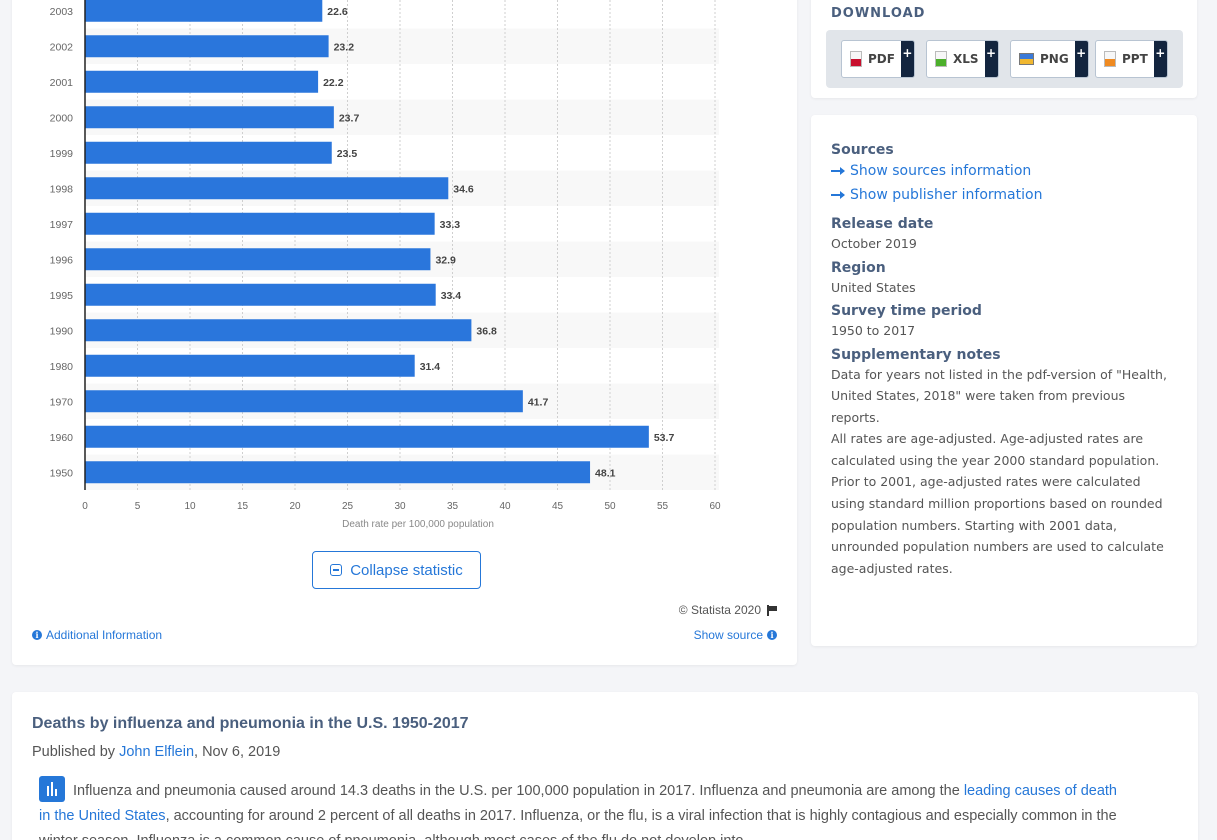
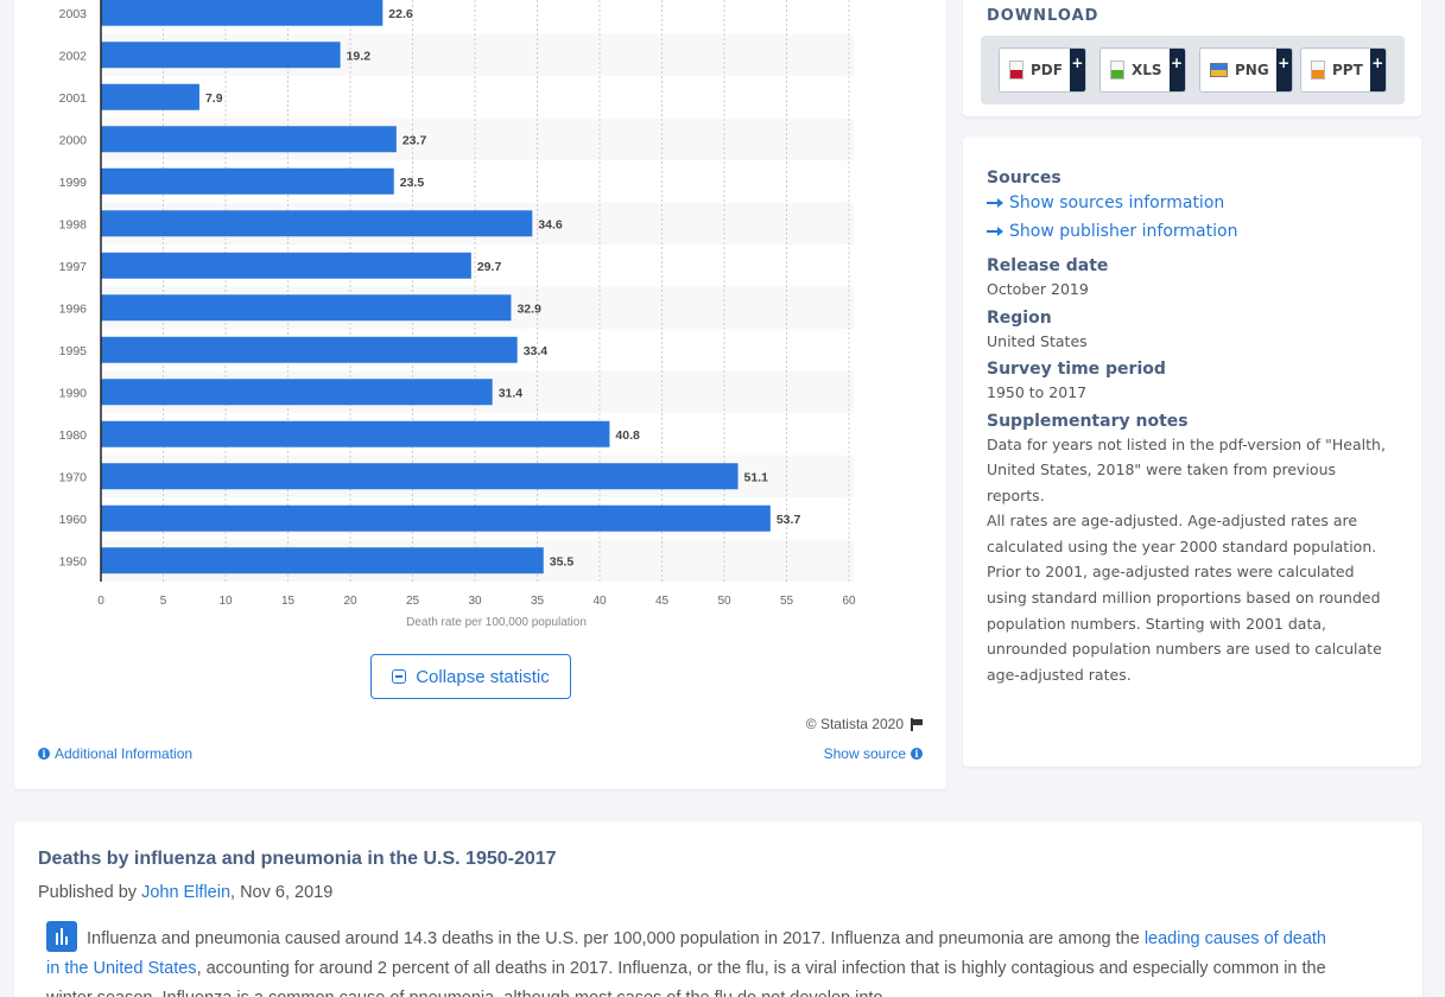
2002: 23.2 -> 19.2
2001: 22.2 -> 7.9
1997: 33.3 -> 29.7
1990: 36.8 -> 31.4
1980: 31.4 -> 40.8
1970: 41.7 -> 51.1
1950: 48.1 -> 35.5
